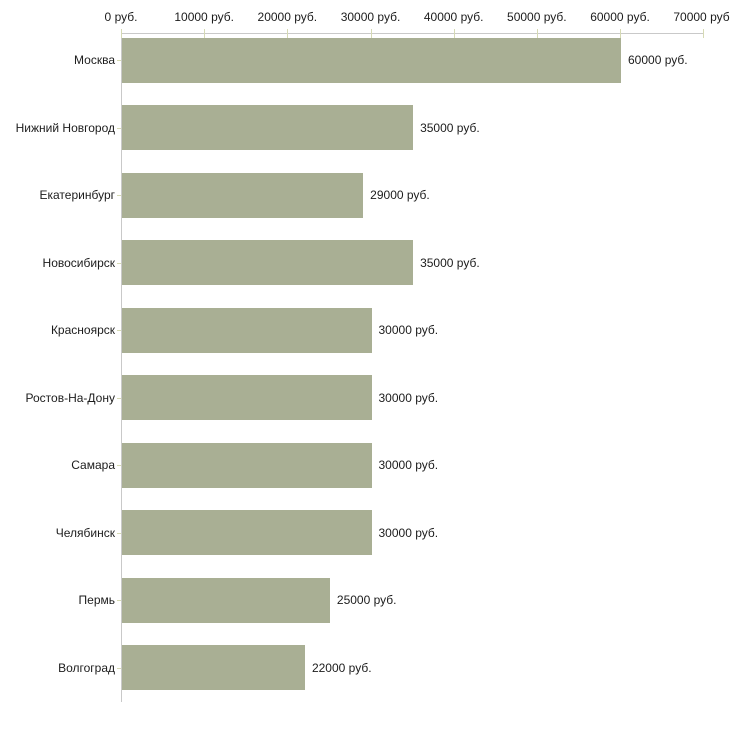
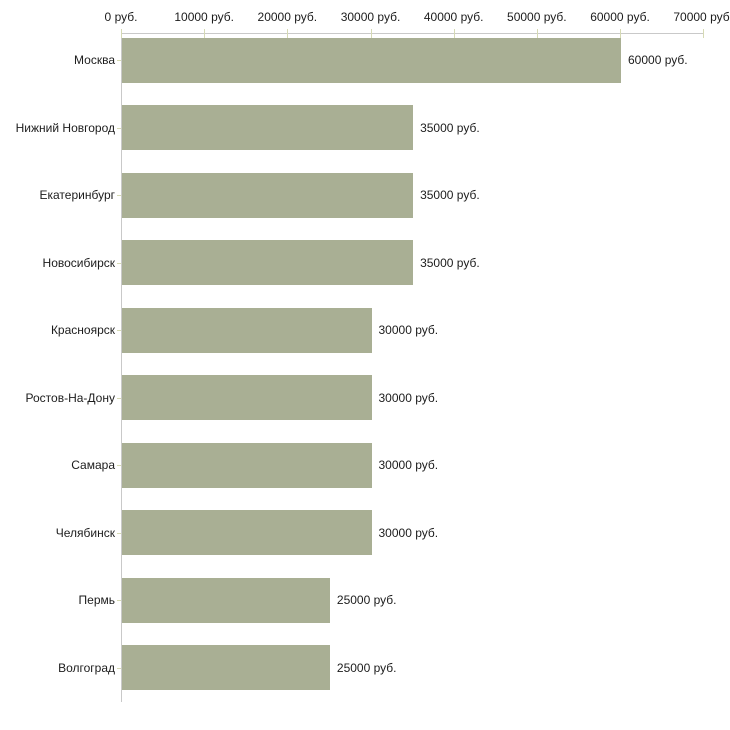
Екатеринбург: 29000 -> 35000
Волгоград: 22000 -> 25000
